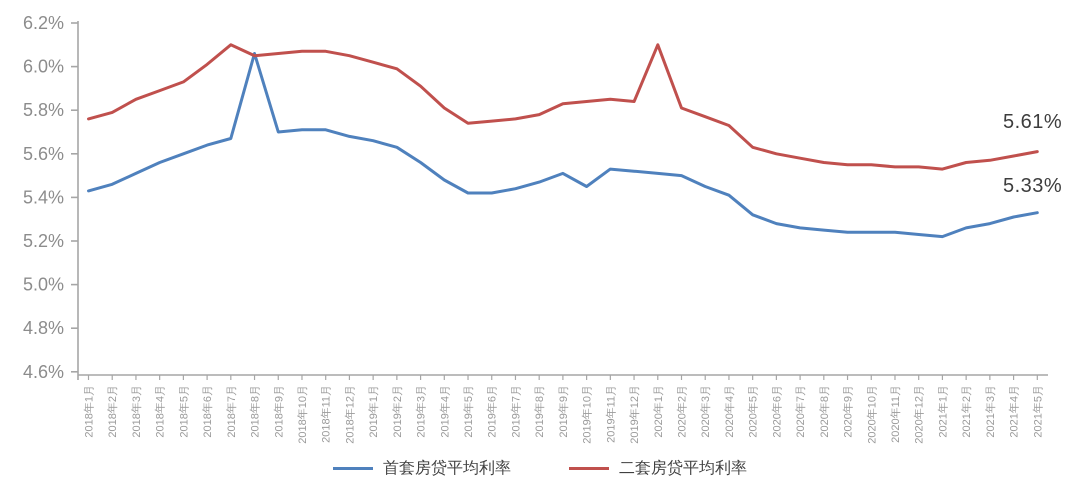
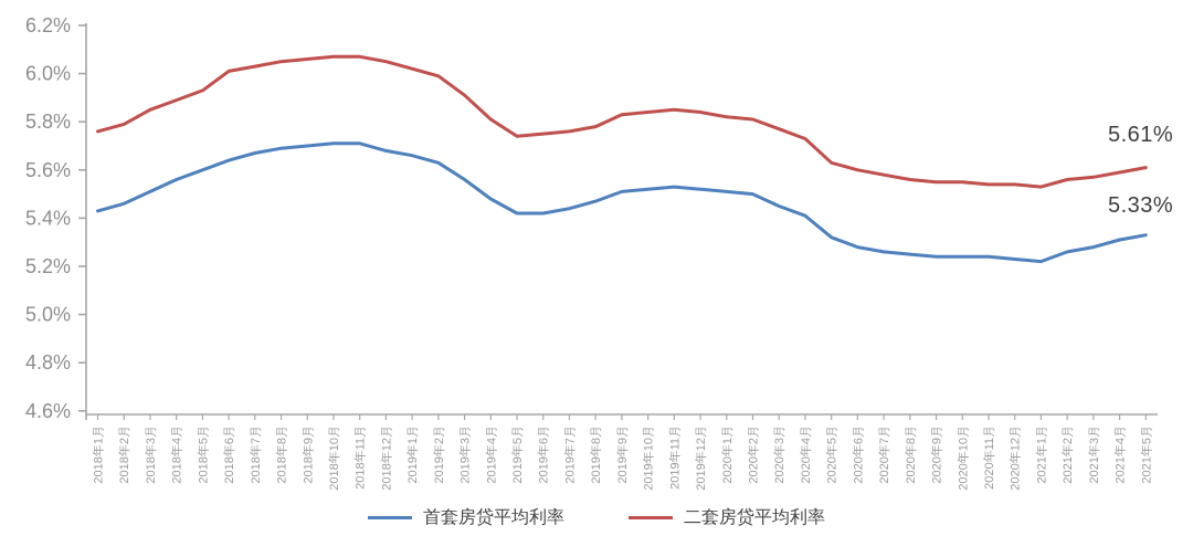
二套房贷平均利率/2018年7月: 6.10% -> 6.03%
首套房贷平均利率/2018年8月: 6.06% -> 5.69%
首套房贷平均利率/2019年10月: 5.45% -> 5.52%
二套房贷平均利率/2020年1月: 6.10% -> 5.82%
